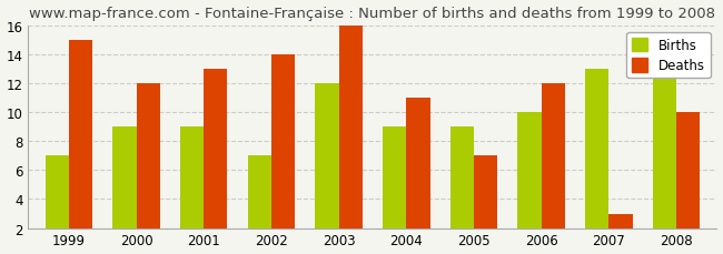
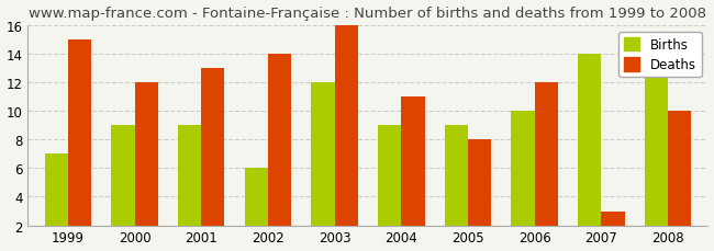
Births/2002: 7 -> 6
Deaths/2005: 7 -> 8
Births/2007: 13 -> 14
